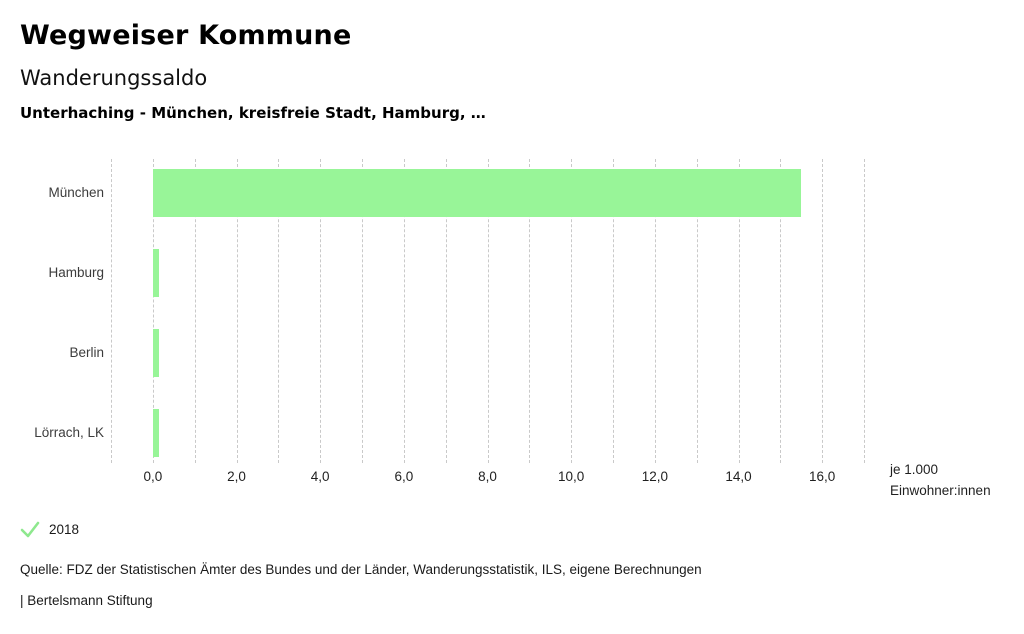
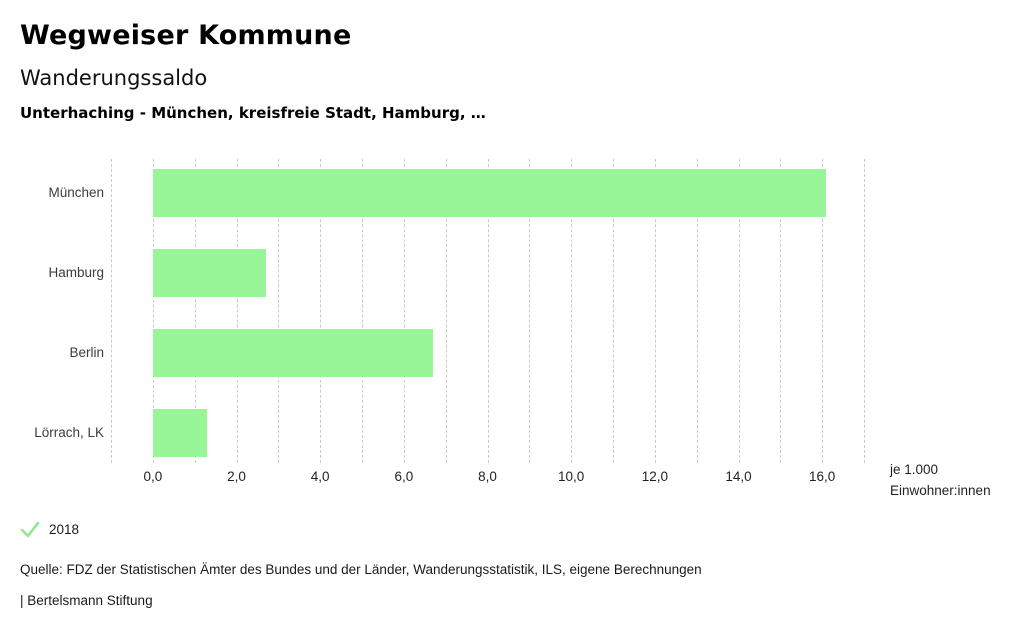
München: 15,5 -> 16,1
Hamburg: 0,1 -> 2,7
Berlin: 0,1 -> 6,7
Lörrach, LK: 0,1 -> 1,3
